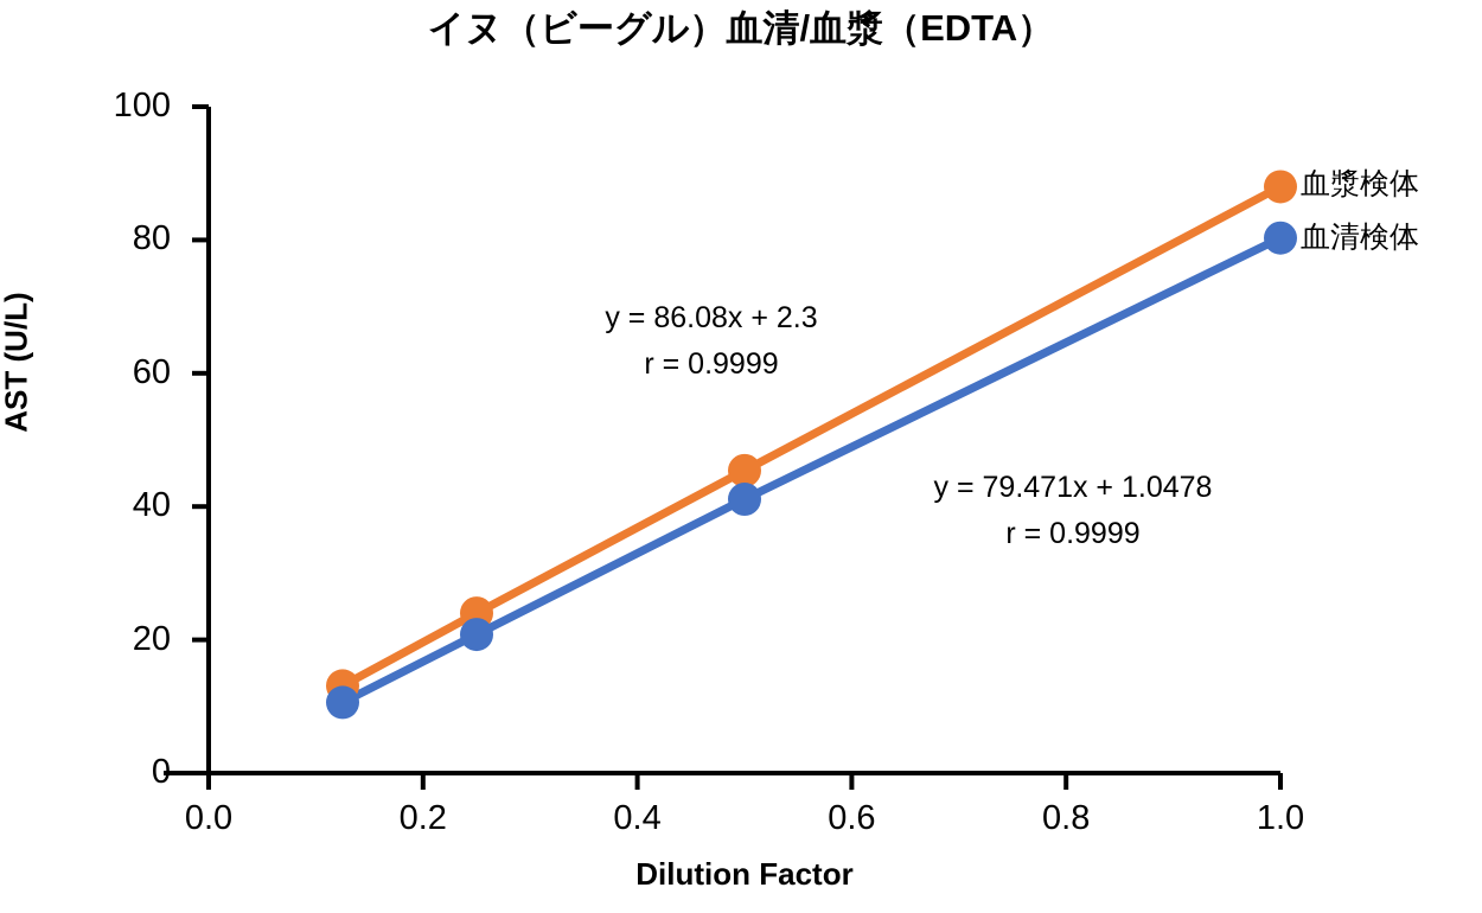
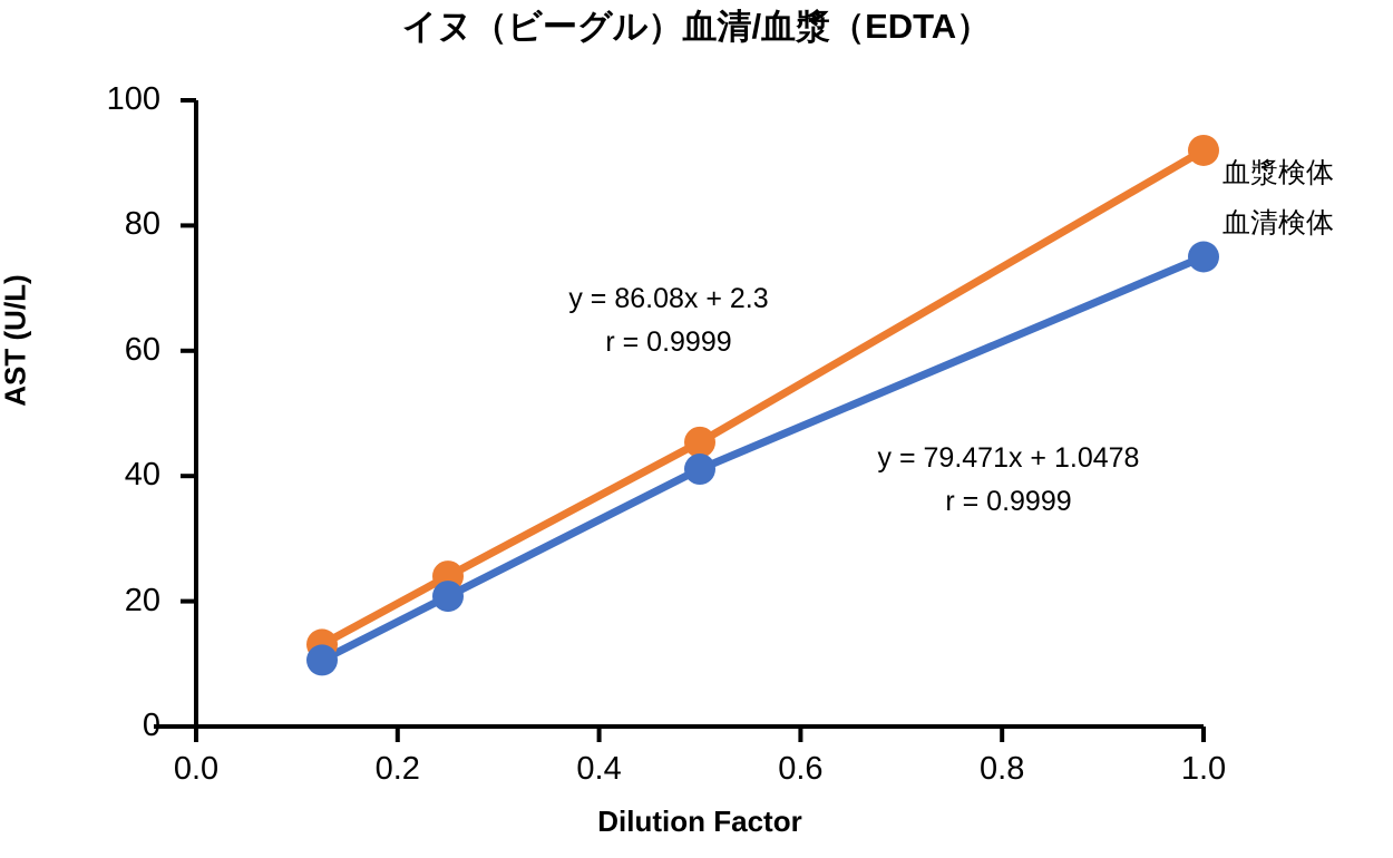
血漿検体/1.0: 88 -> 92
血清検体/1.0: 80 -> 75
